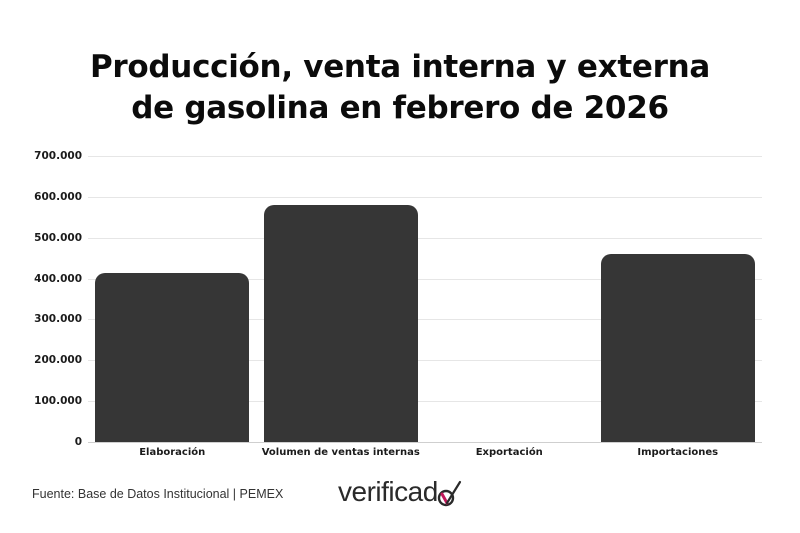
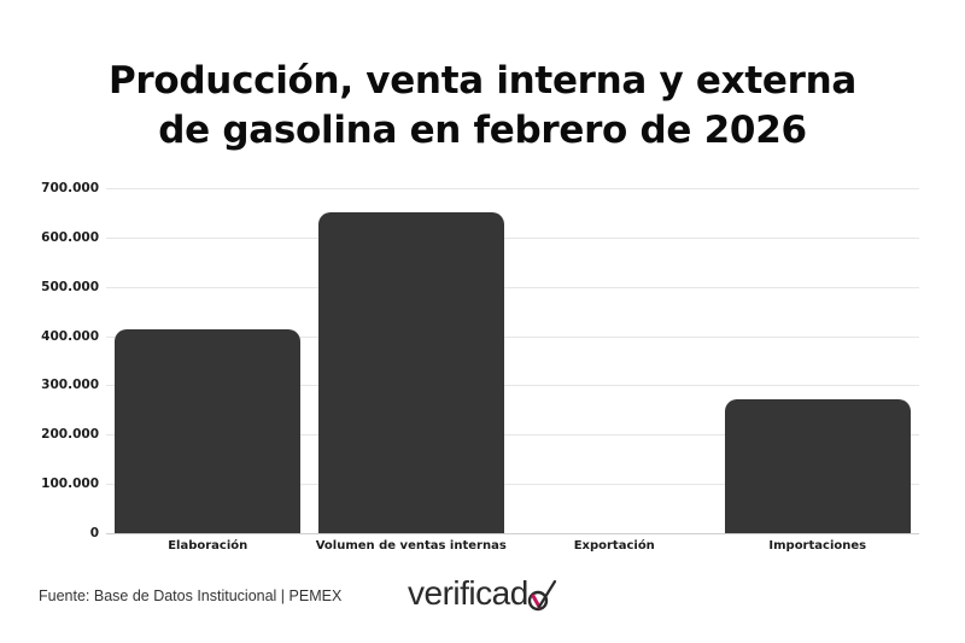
Volumen de ventas internas: 580000 -> 650000
Importaciones: 460000 -> 270000
